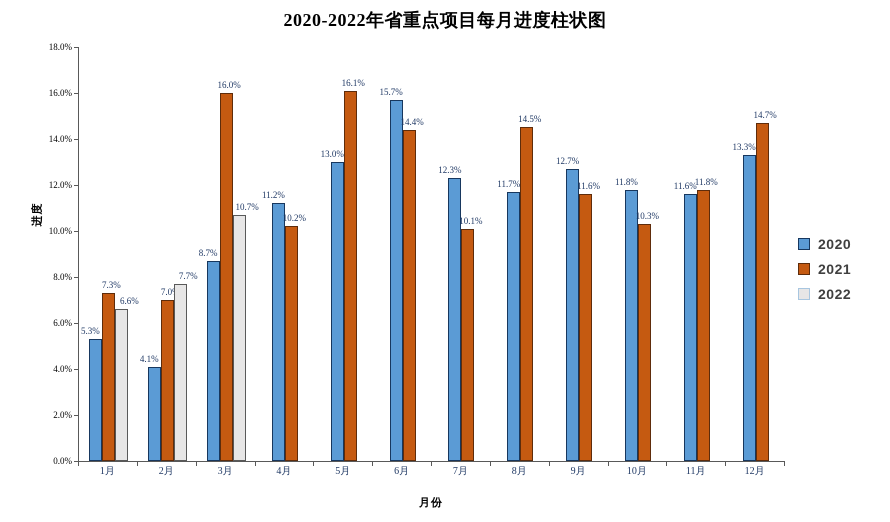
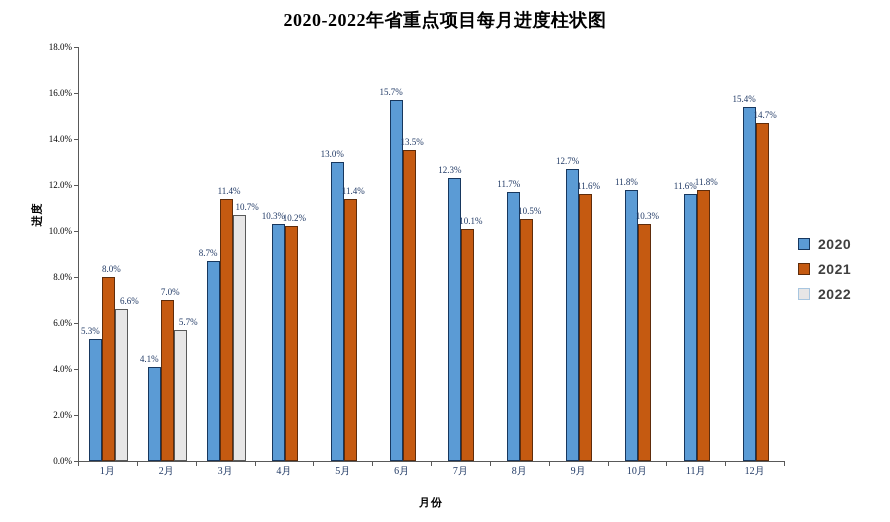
2021/1月: 7.3% -> 8.0%
2022/2月: 7.7% -> 5.7%
2021/3月: 16.0% -> 11.4%
2020/4月: 11.2% -> 10.3%
2021/5月: 16.1% -> 11.4%
2021/6月: 14.4% -> 13.5%
2021/8月: 14.5% -> 10.5%
2020/12月: 13.3% -> 15.4%
